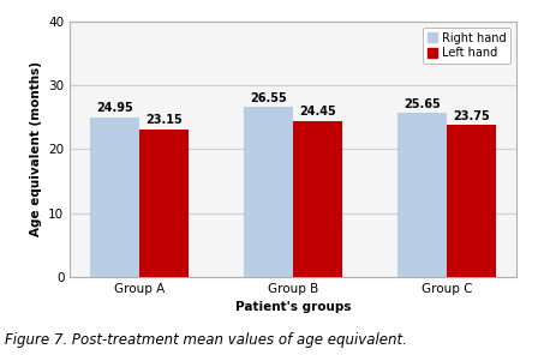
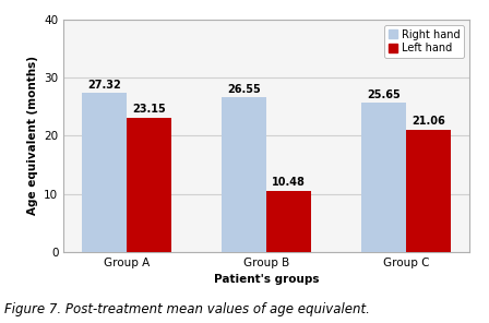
Right hand/Group A: 24.95 -> 27.32
Left hand/Group B: 24.45 -> 10.48
Left hand/Group C: 23.75 -> 21.06
